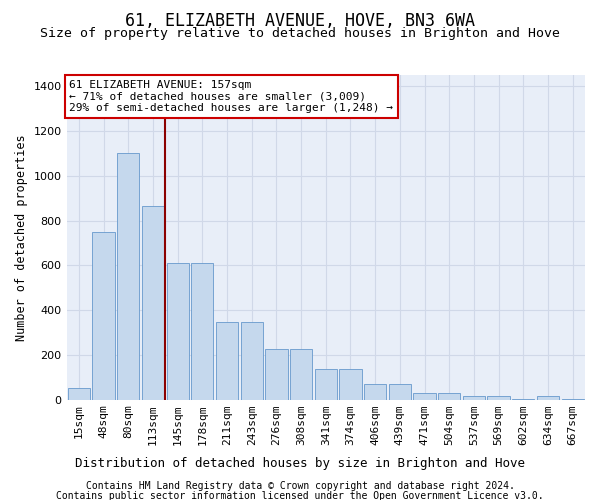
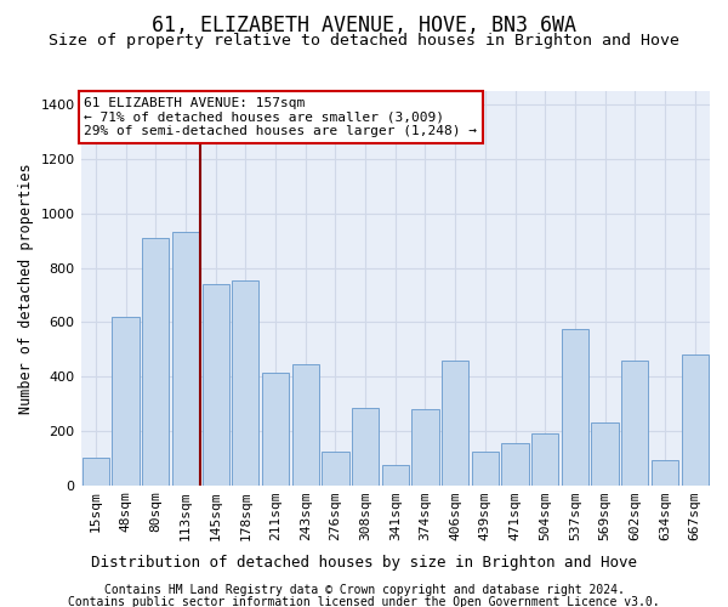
15sqm: 50 -> 100
48sqm: 750 -> 620
80sqm: 1100 -> 910
113sqm: 865 -> 930
145sqm: 610 -> 740
178sqm: 610 -> 755
211sqm: 345 -> 415
243sqm: 345 -> 445
276sqm: 225 -> 125
308sqm: 225 -> 285
341sqm: 135 -> 75
374sqm: 135 -> 280
406sqm: 70 -> 460
439sqm: 70 -> 125
471sqm: 30 -> 155
504sqm: 30 -> 190
537sqm: 15 -> 575
569sqm: 15 -> 230
602sqm: 5 -> 460
634sqm: 15 -> 90
667sqm: 5 -> 480
